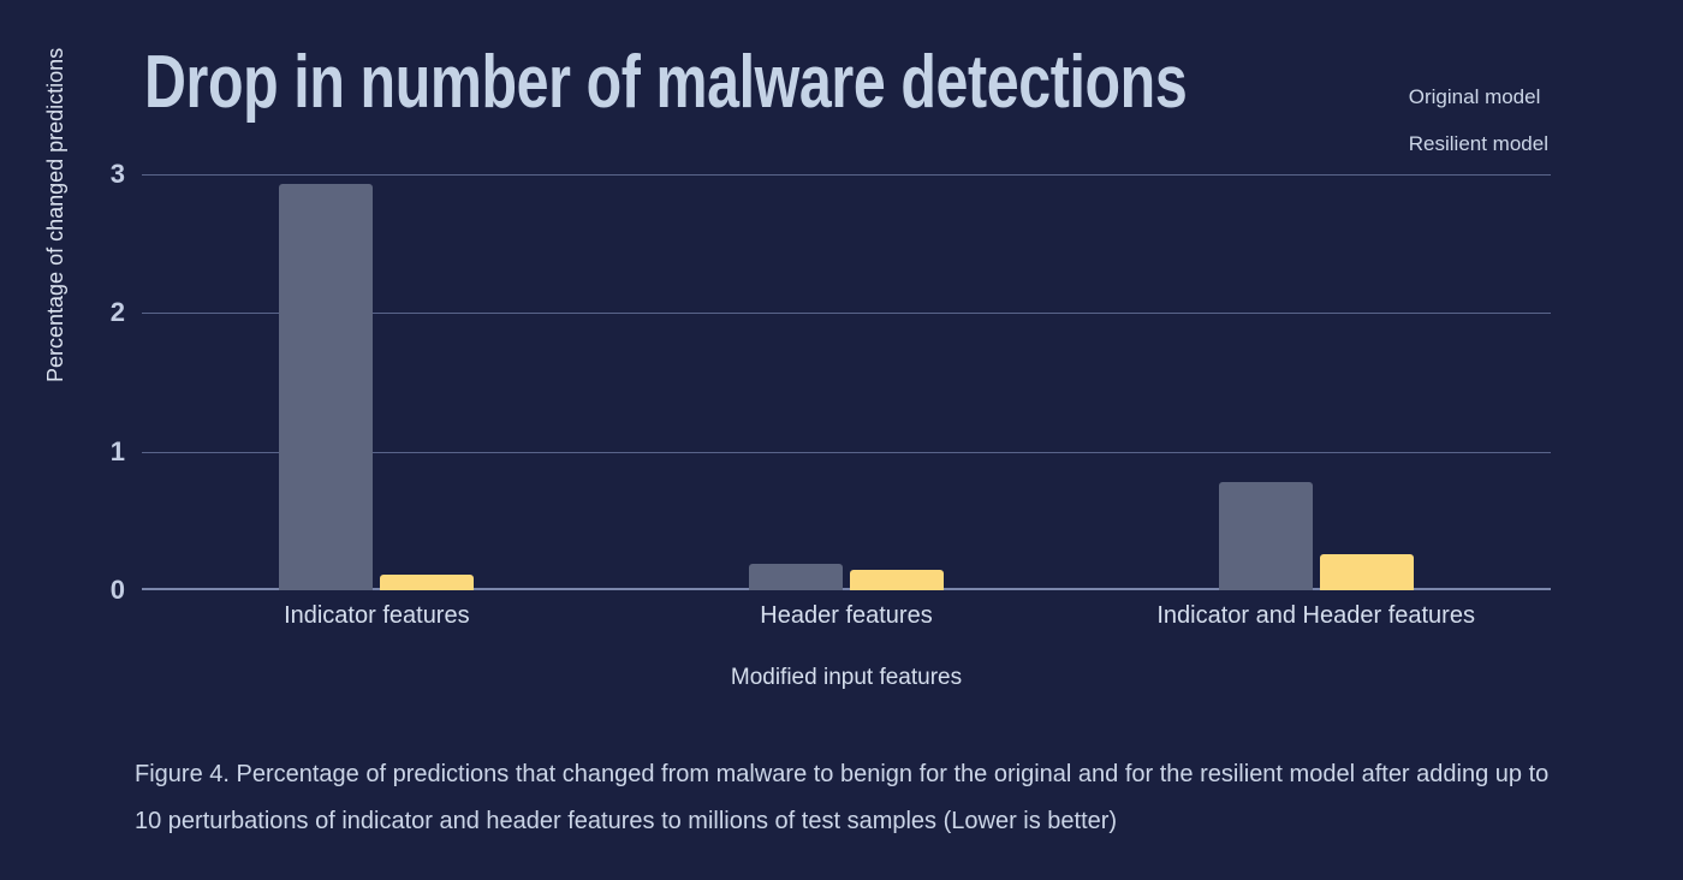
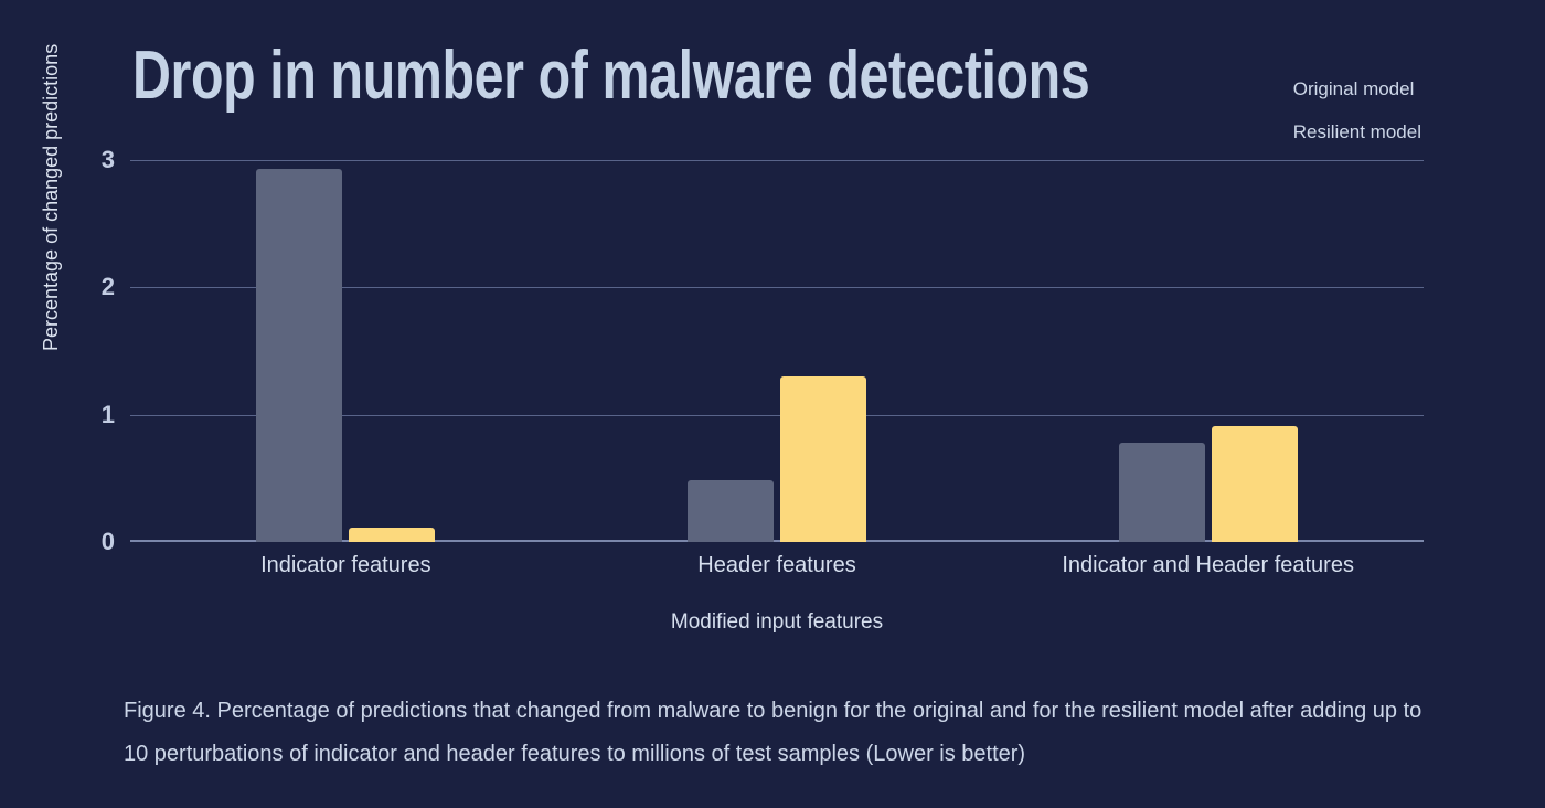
Original model/Header features: 0.19 -> 0.49
Resilient model/Header features: 0.15 -> 1.30
Resilient model/Indicator and Header features: 0.26 -> 0.91
